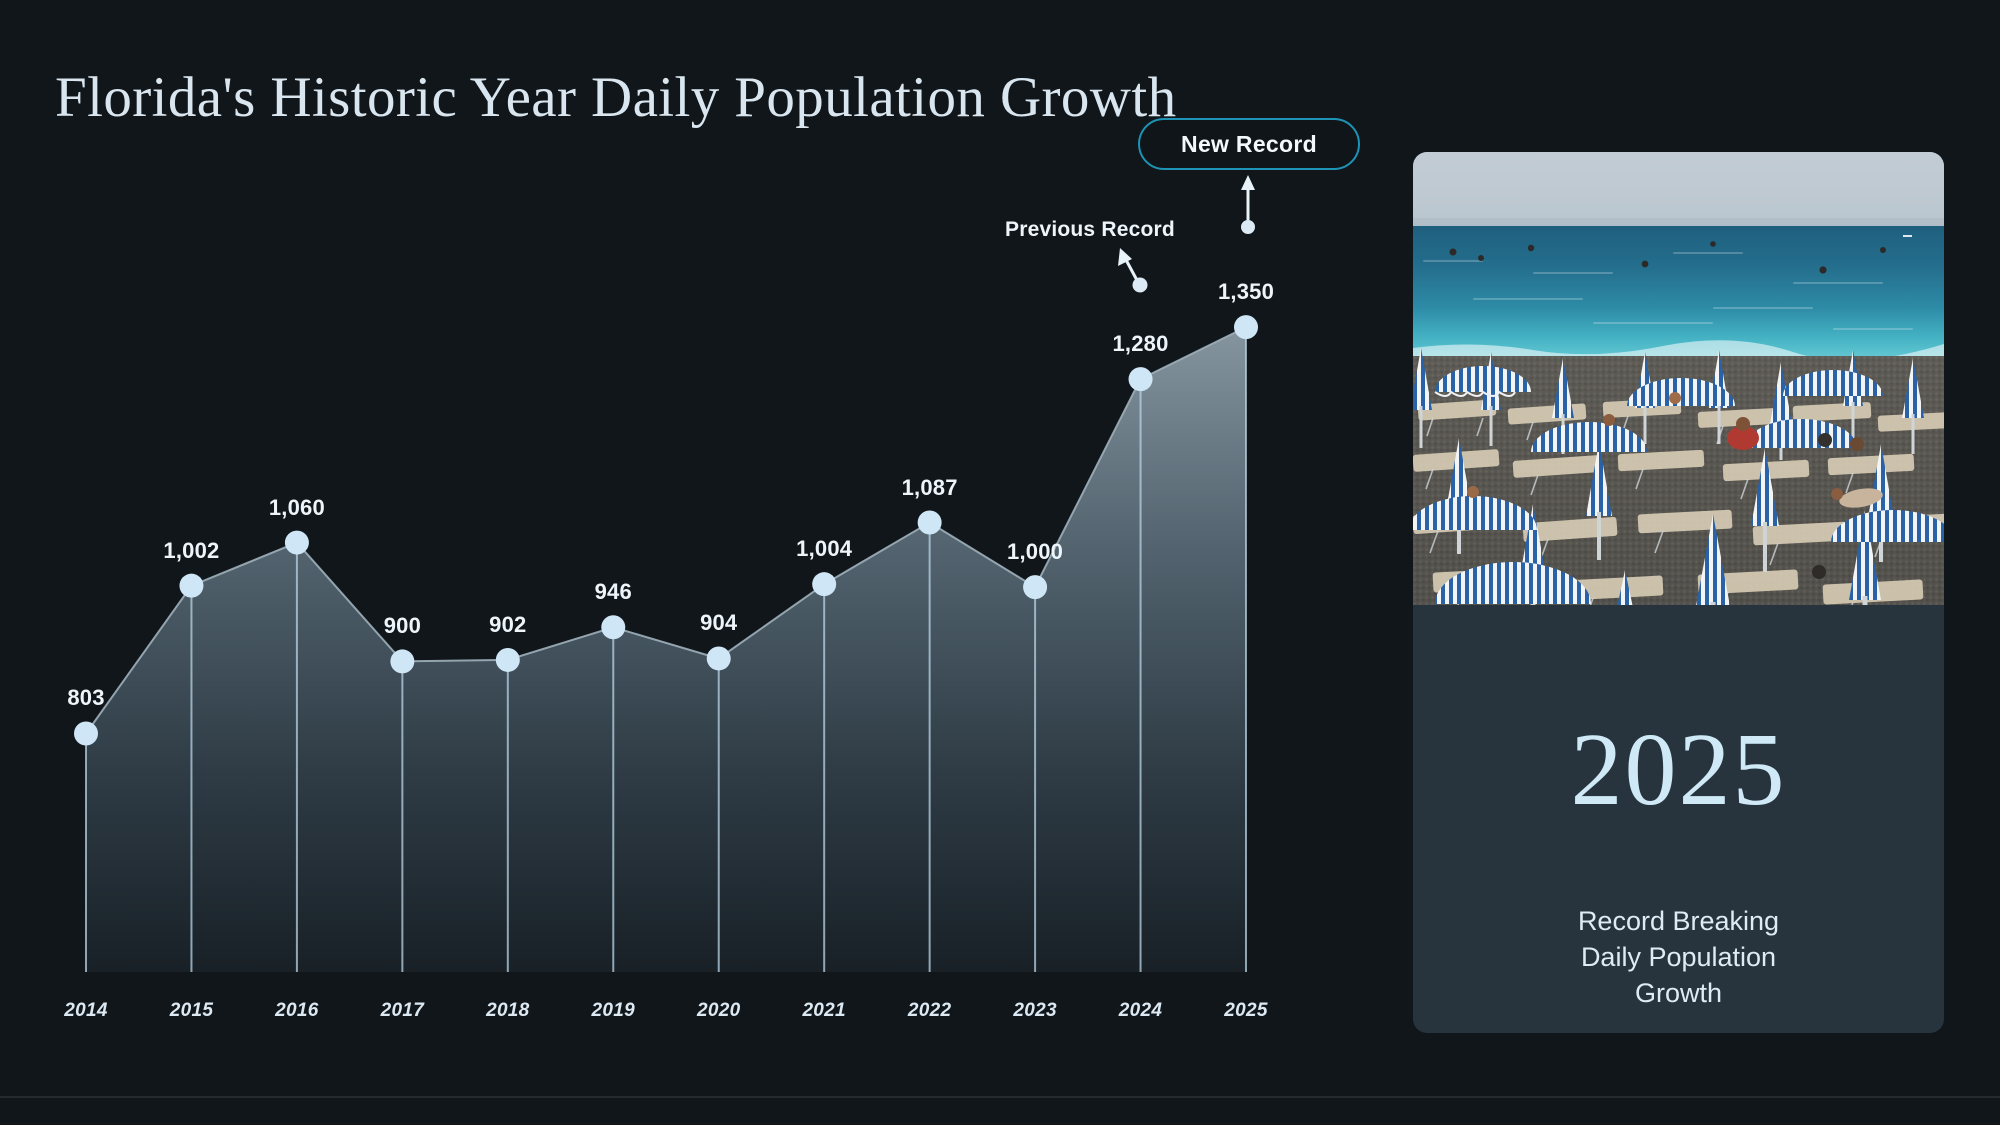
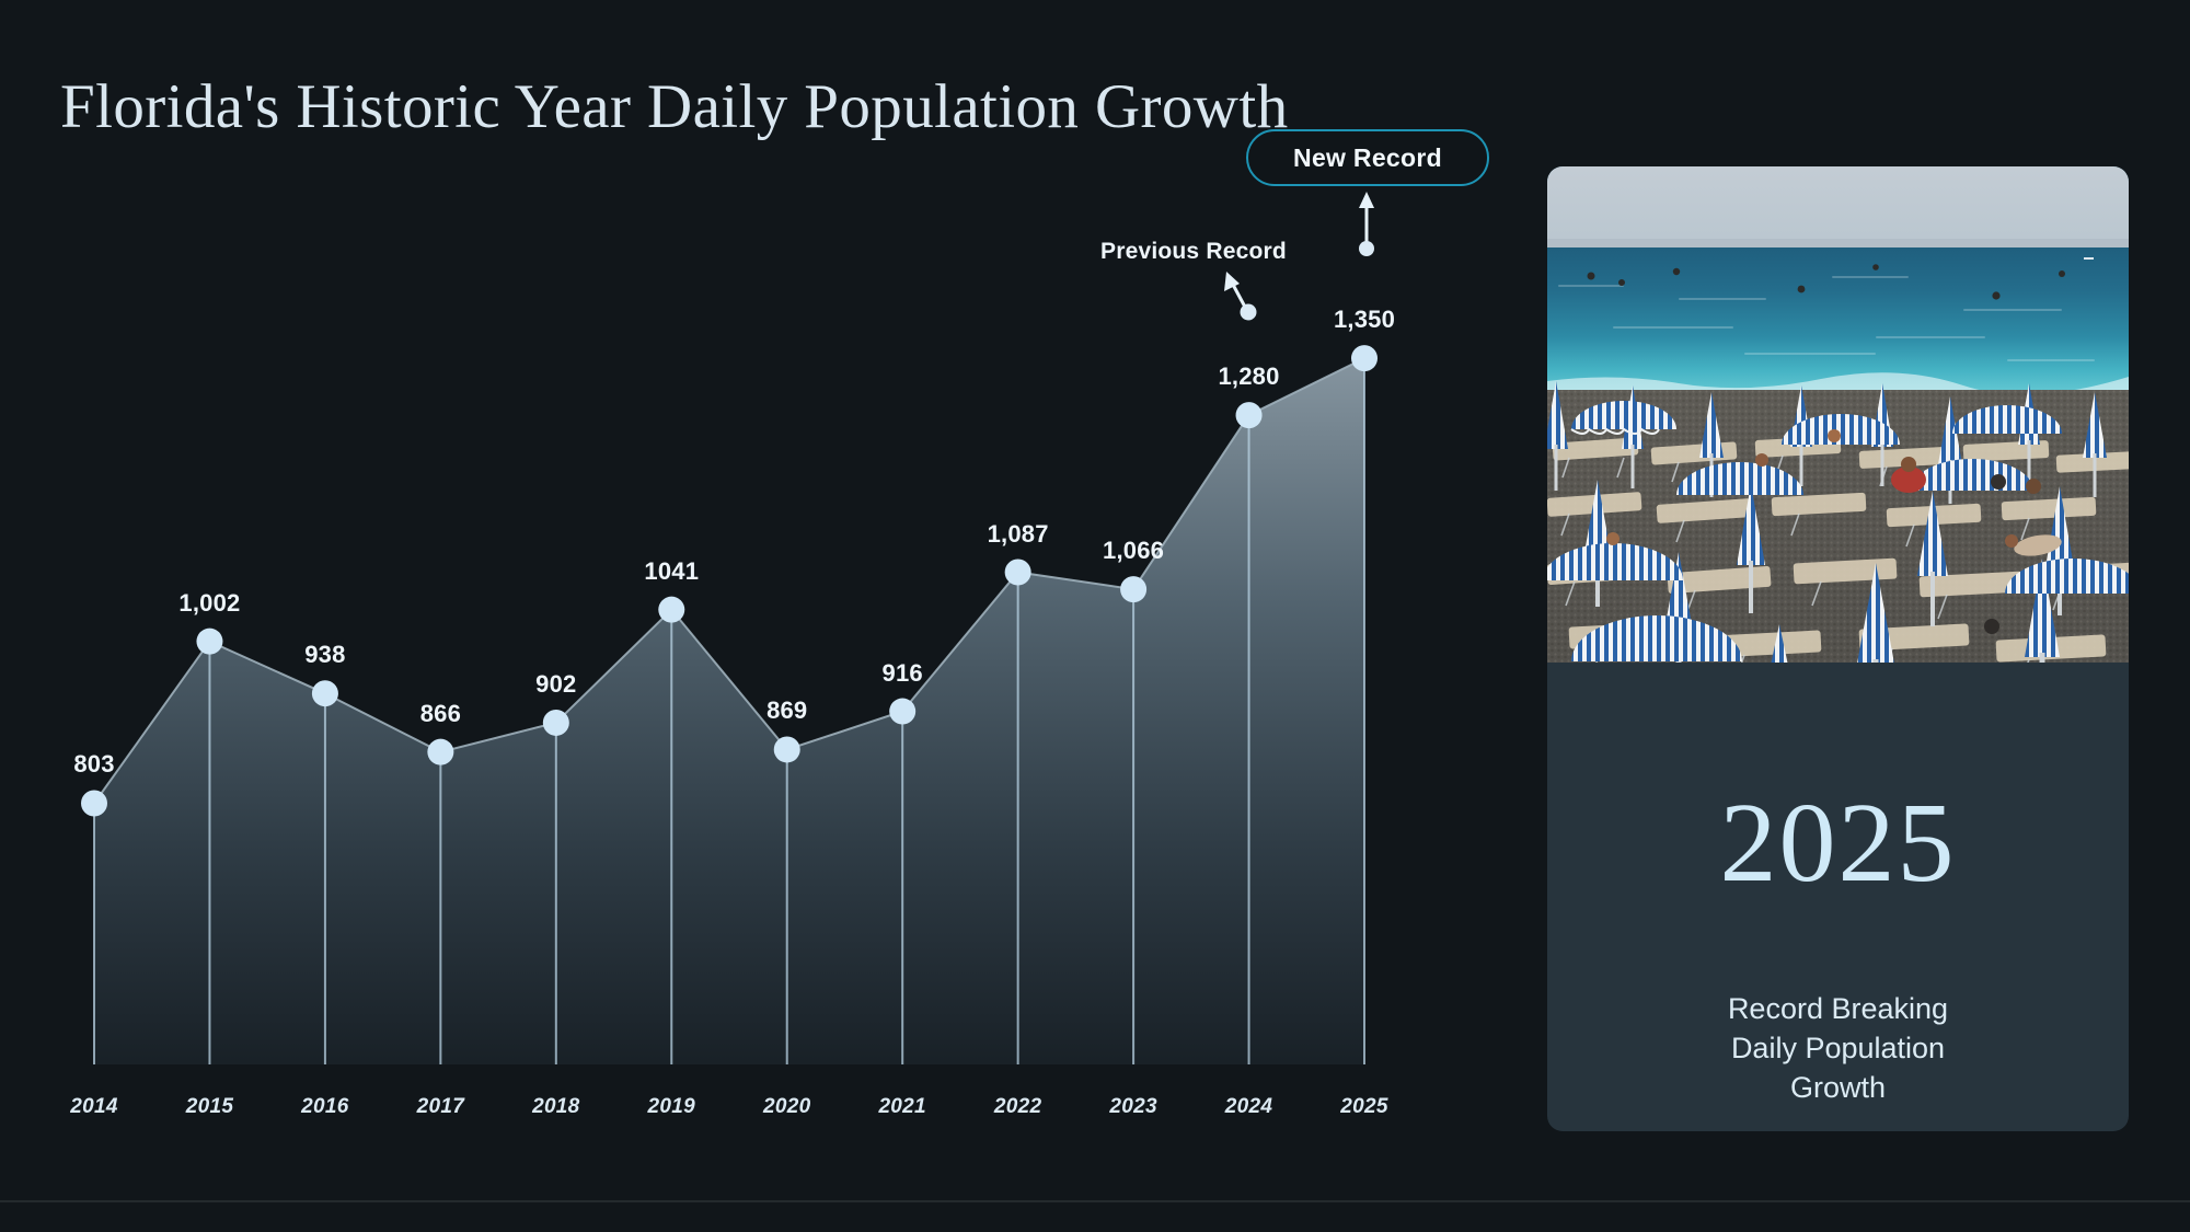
2016: 1,060 -> 938
2017: 900 -> 866
2019: 946 -> 1041
2020: 904 -> 869
2021: 1,004 -> 916
2023: 1,000 -> 1,066
